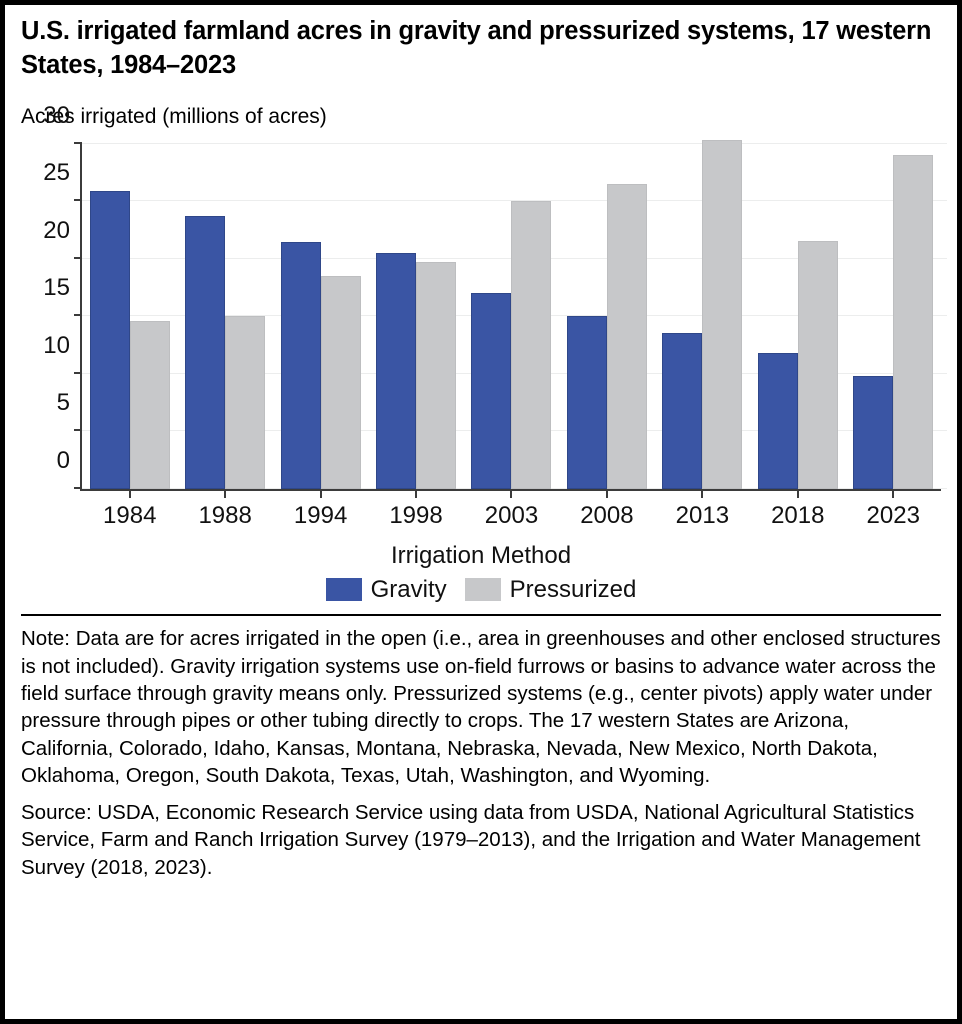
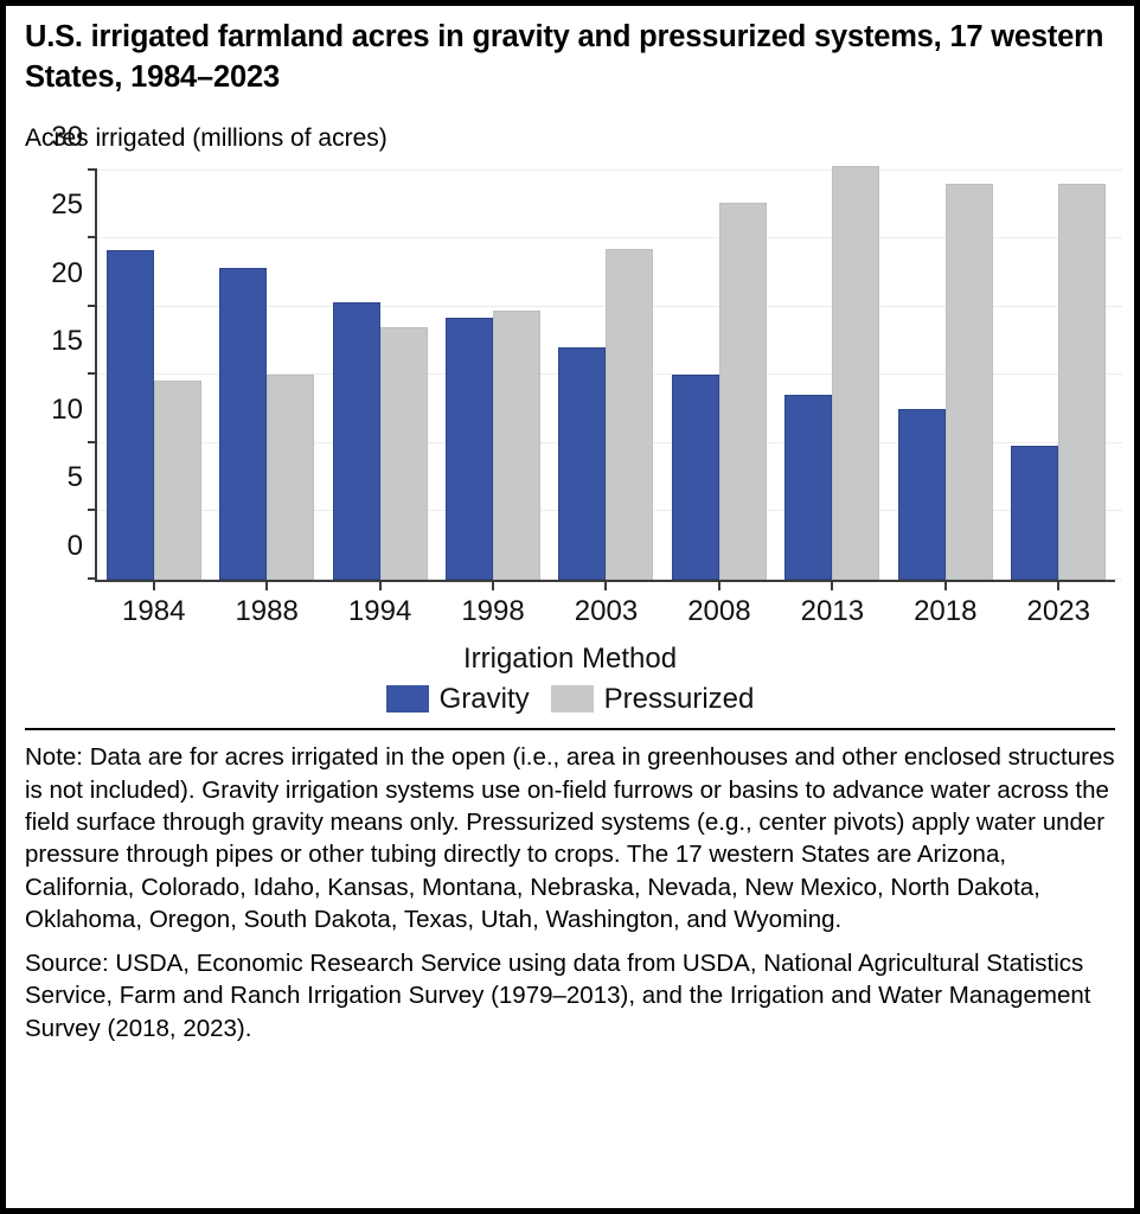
Gravity/1984: 25.9 -> 24.1
Gravity/1988: 23.7 -> 22.8
Gravity/1994: 21.4 -> 20.3
Gravity/1998: 20.5 -> 19.2
Pressurized/2003: 25.0 -> 24.2
Pressurized/2008: 26.5 -> 27.6
Gravity/2018: 11.8 -> 12.5
Pressurized/2018: 21.5 -> 29.0
